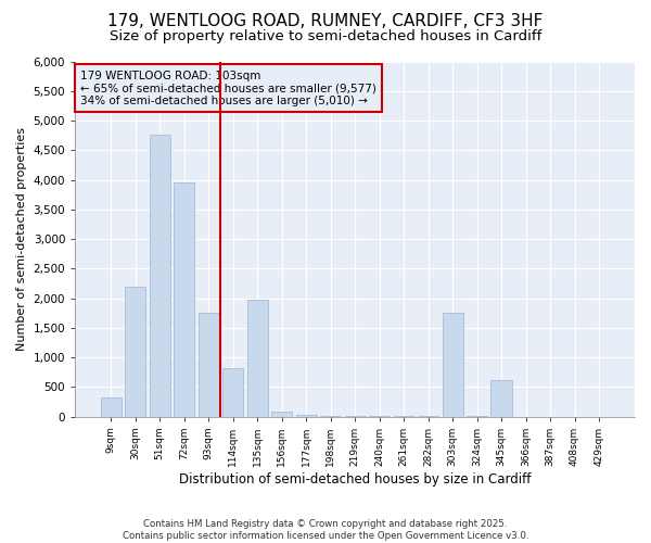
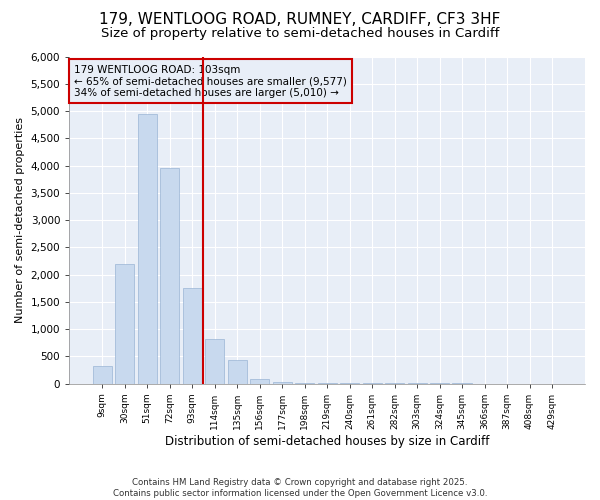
51sqm: 4,760 -> 4,950
135sqm: 1,980 -> 430
303sqm: 1,760 -> 0
345sqm: 620 -> 0
